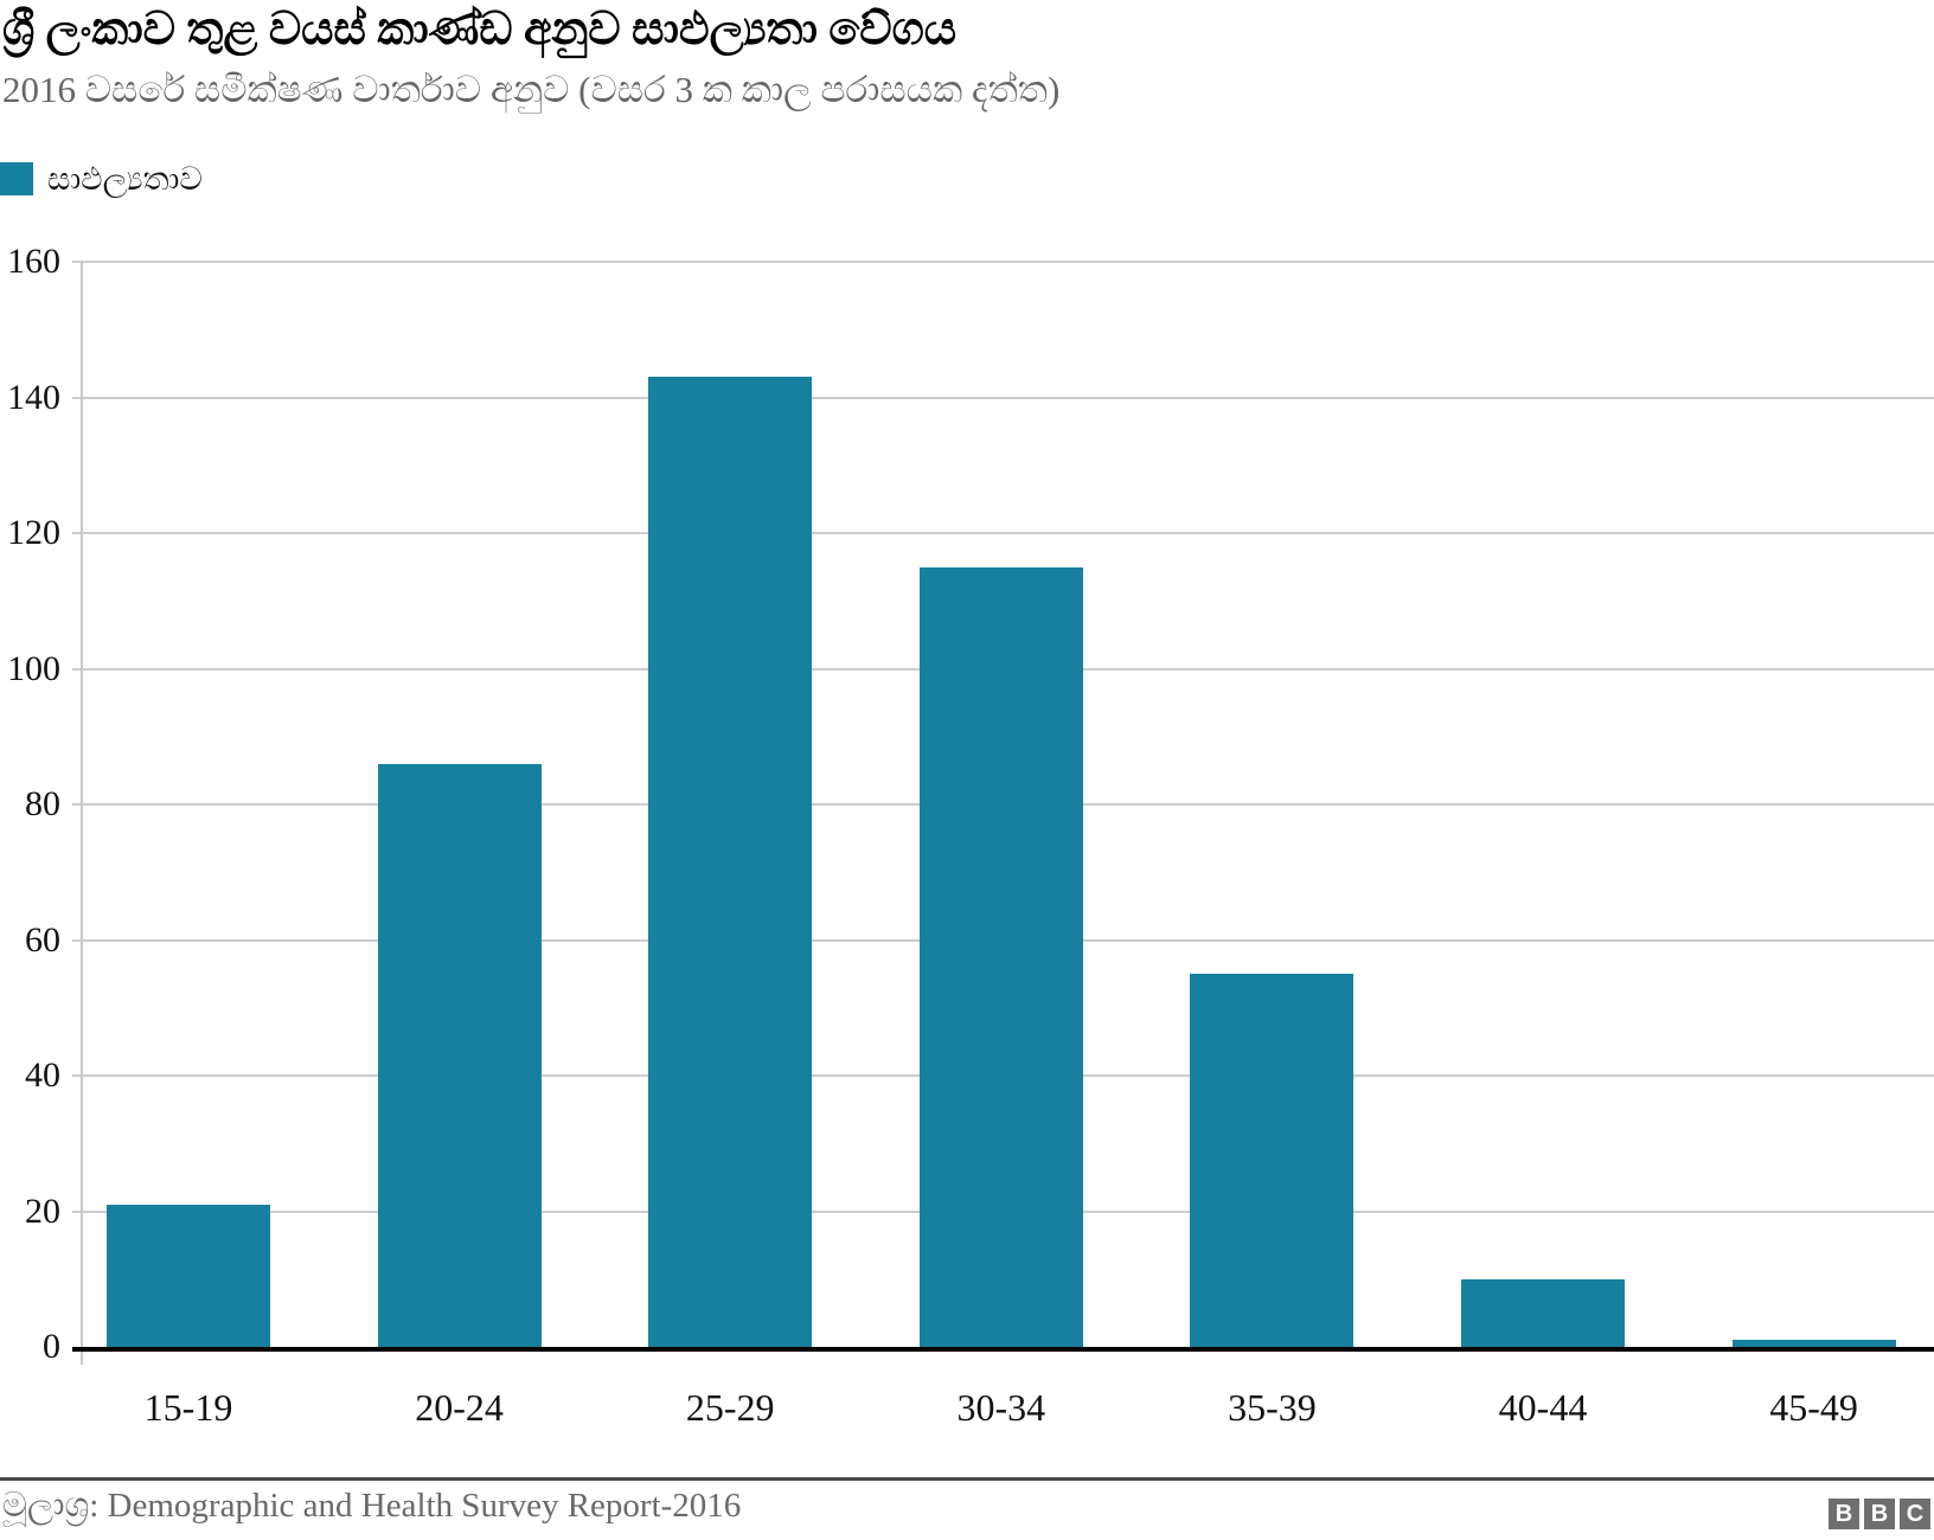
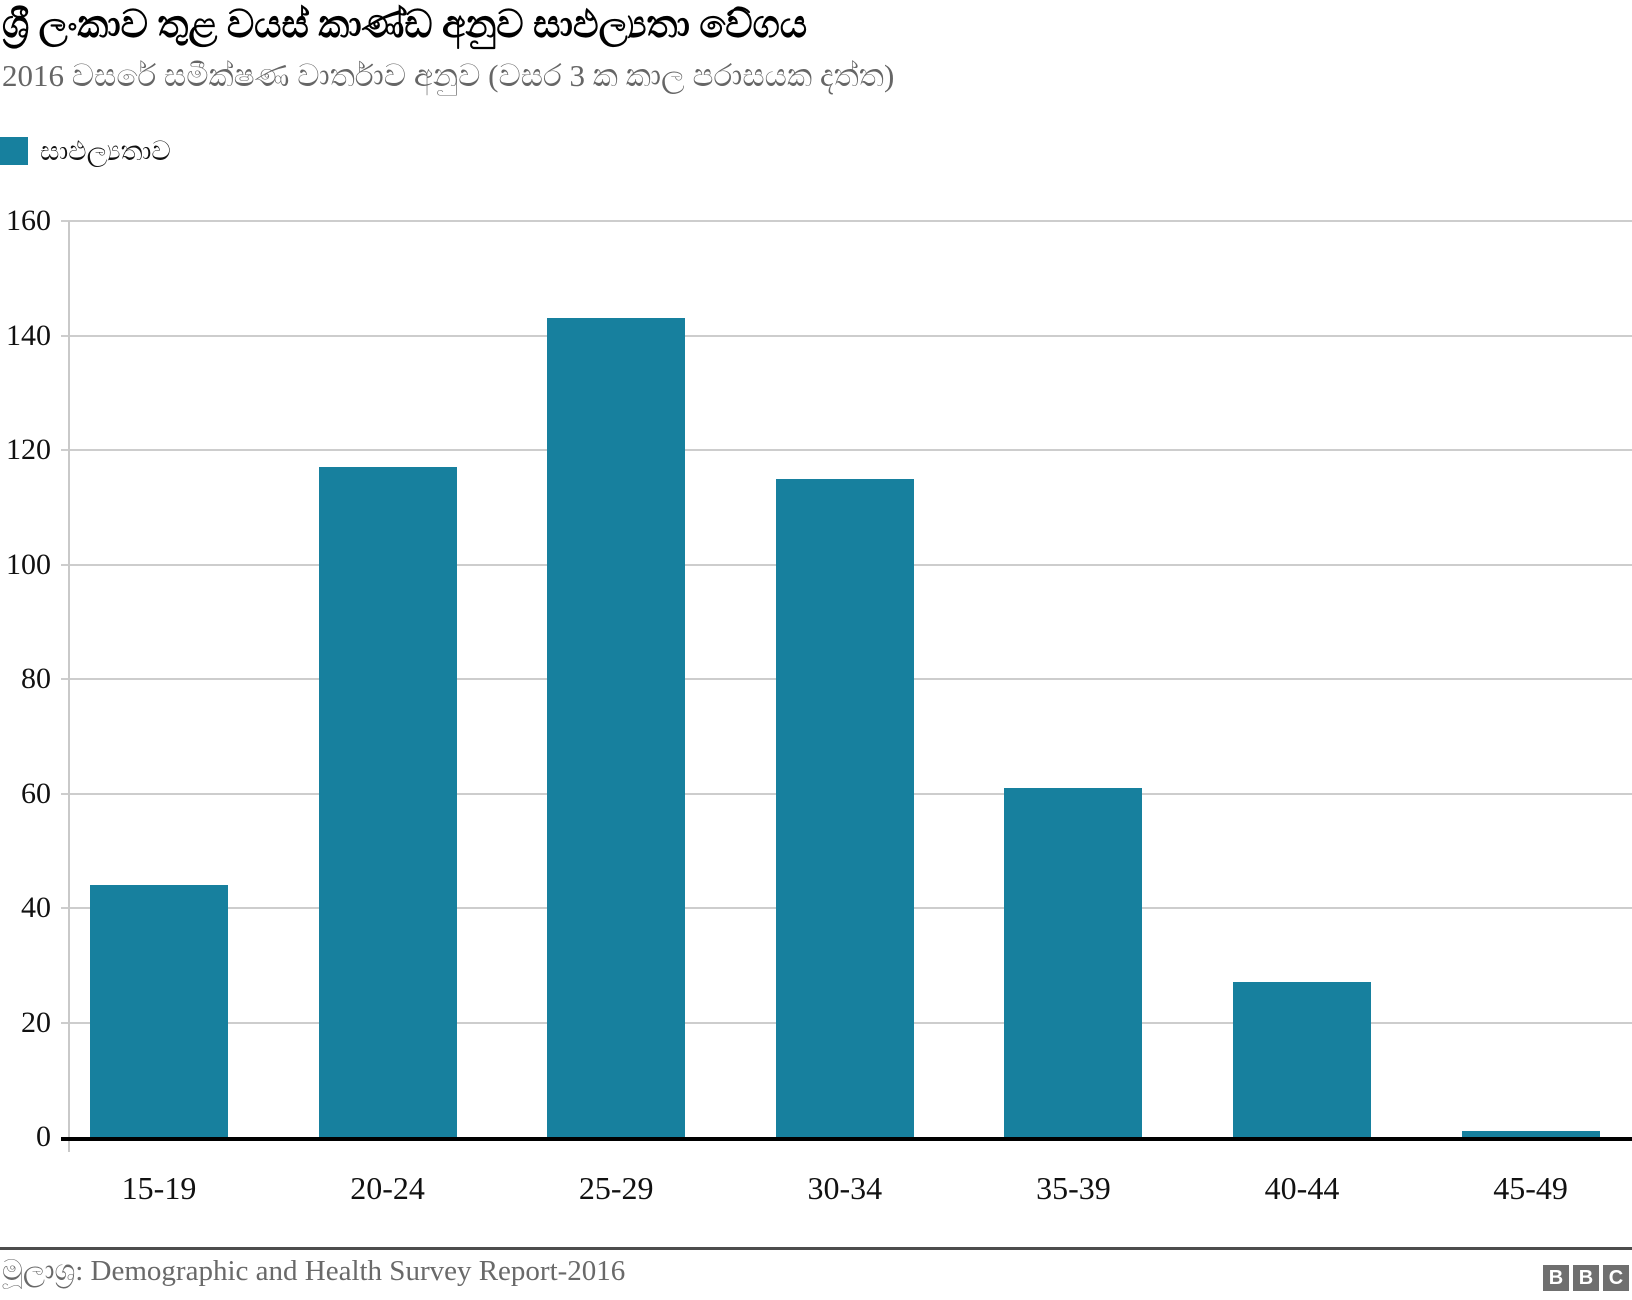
15-19: 21 -> 44
20-24: 86 -> 117
35-39: 55 -> 61
40-44: 10 -> 27
